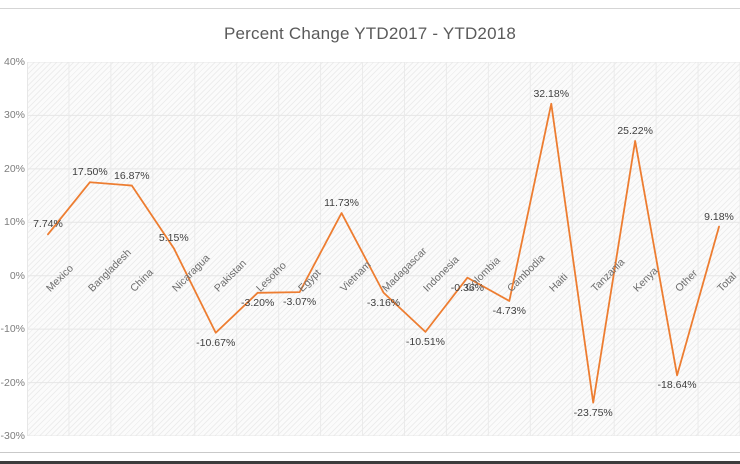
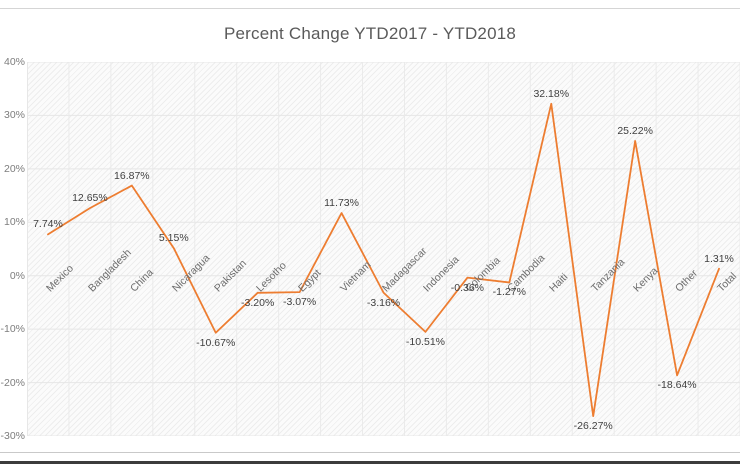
Bangladesh: 17.50% -> 12.65%
Cambodia: -4.73% -> -1.27%
Tanzania: -23.75% -> -26.27%
Total: 9.18% -> 1.31%
